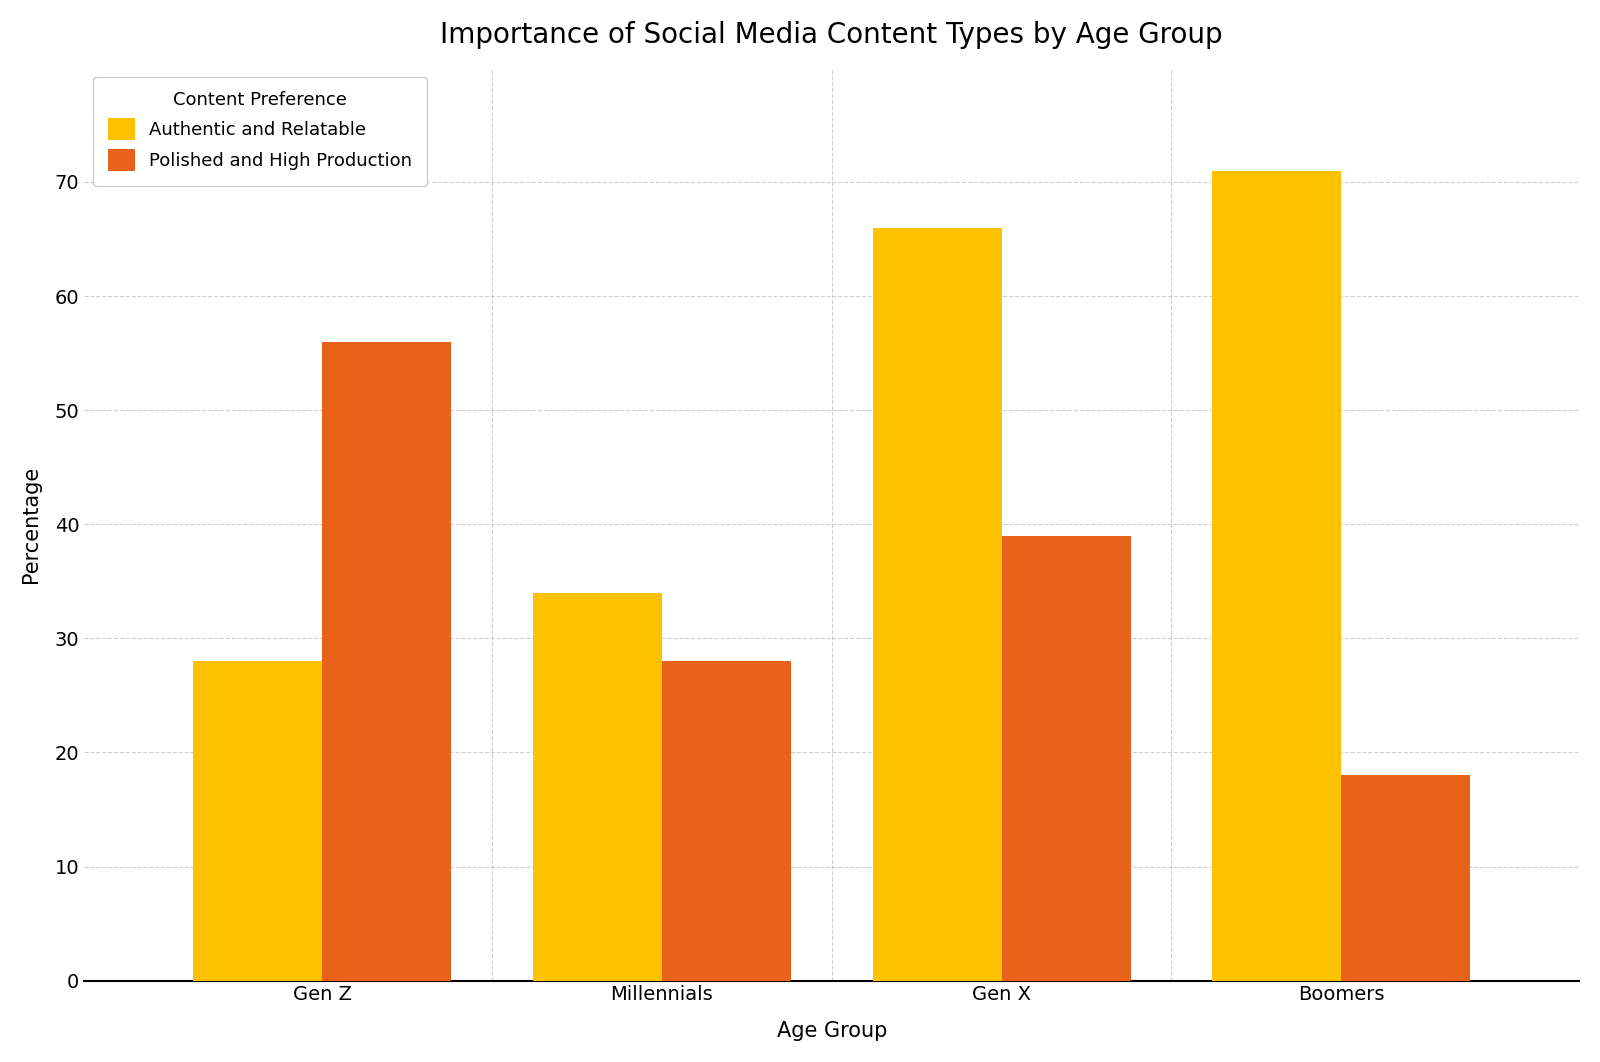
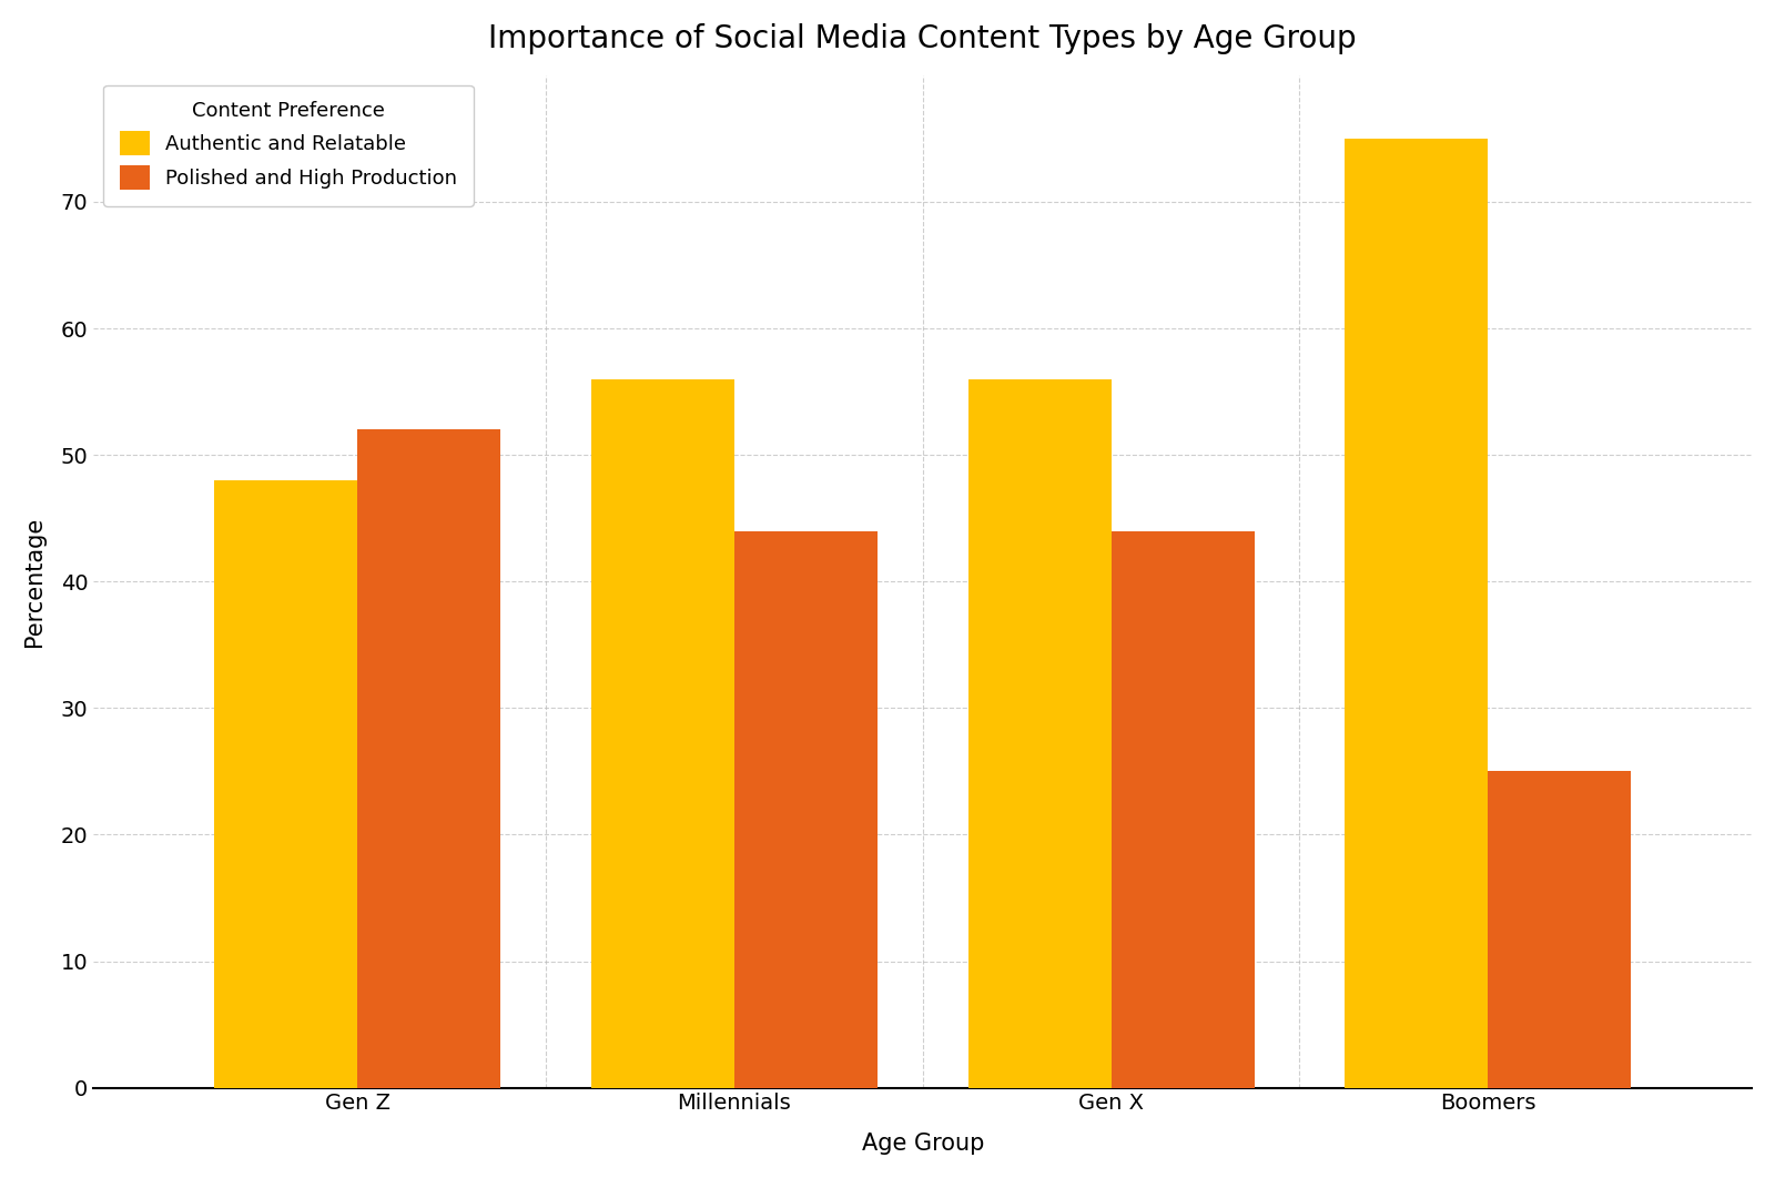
Authentic and Relatable/Gen Z: 28 -> 48
Polished and High Production/Gen Z: 56 -> 52
Authentic and Relatable/Millennials: 34 -> 56
Polished and High Production/Millennials: 28 -> 44
Authentic and Relatable/Gen X: 66 -> 56
Polished and High Production/Gen X: 39 -> 44
Authentic and Relatable/Boomers: 71 -> 75
Polished and High Production/Boomers: 18 -> 25
